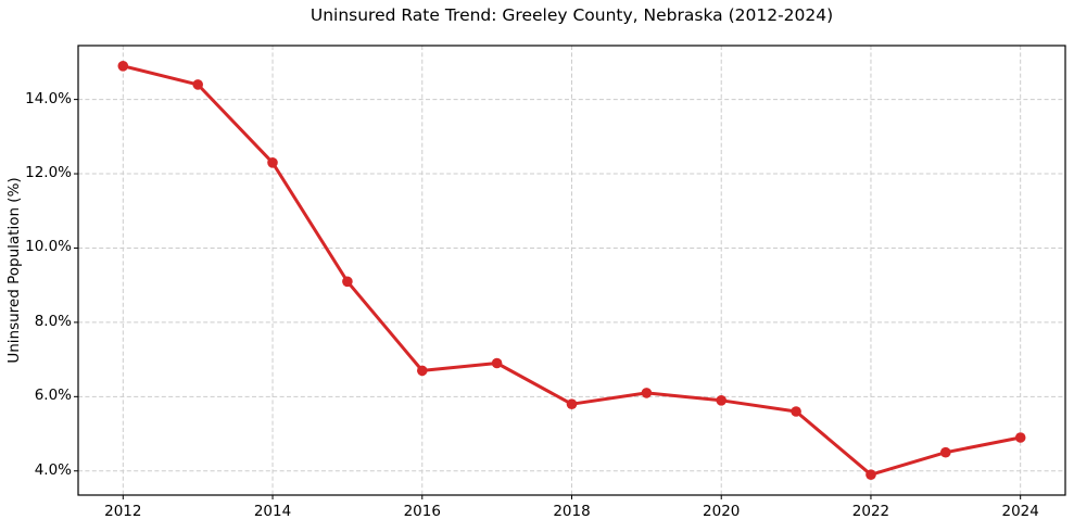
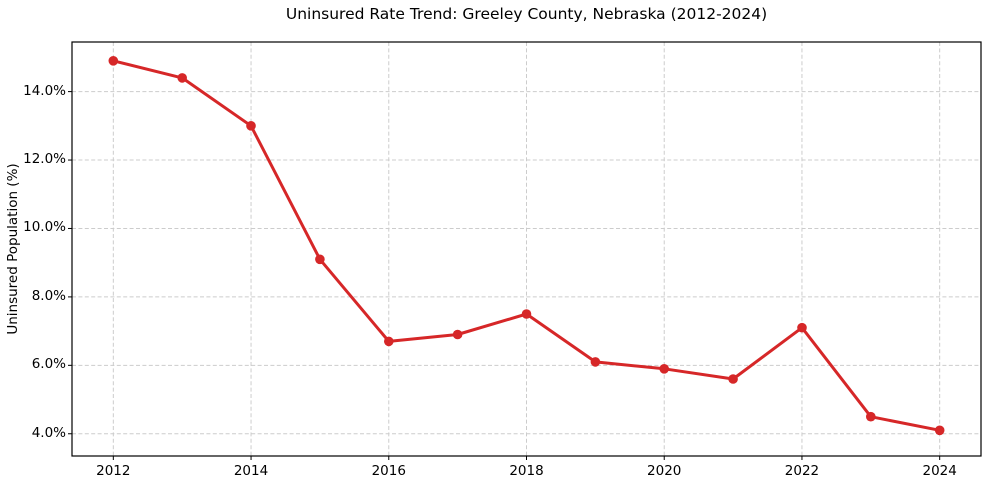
2014: 12.3% -> 13.0%
2018: 5.8% -> 7.5%
2022: 3.9% -> 7.1%
2024: 4.9% -> 4.1%
